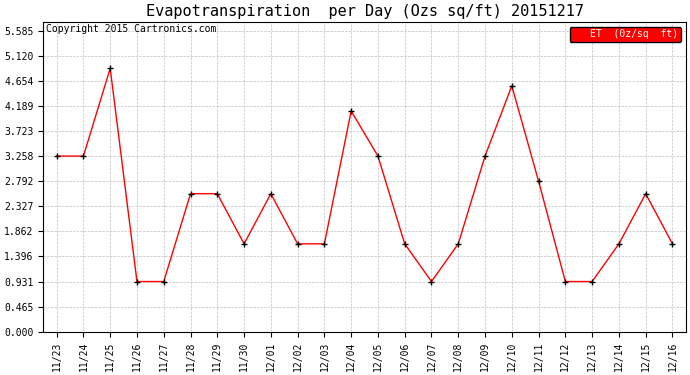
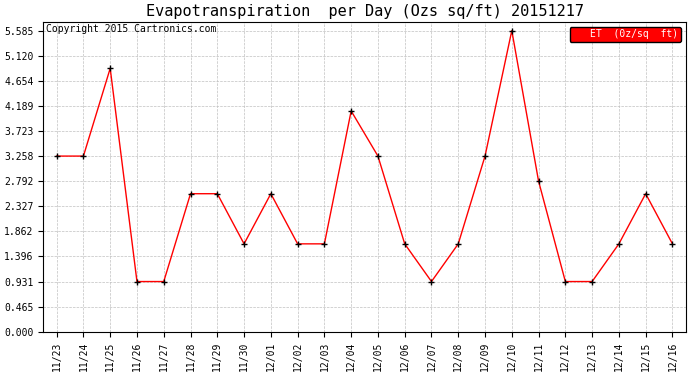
12/10: 4.56 -> 5.58
